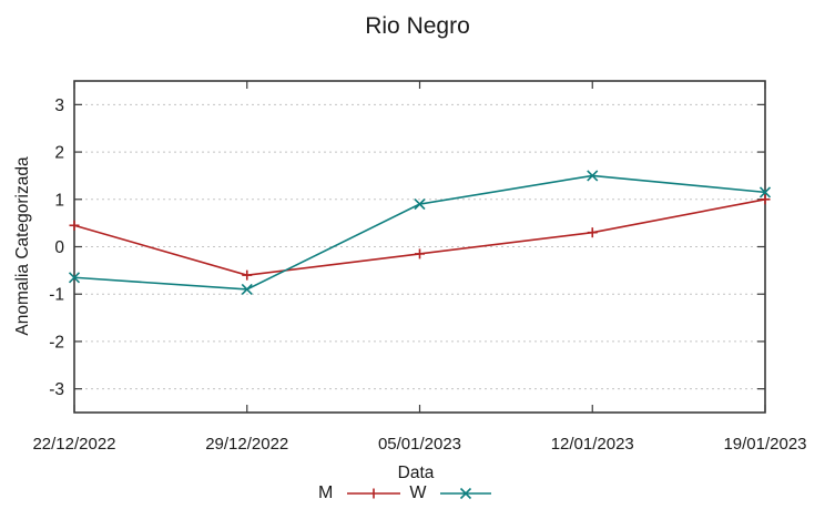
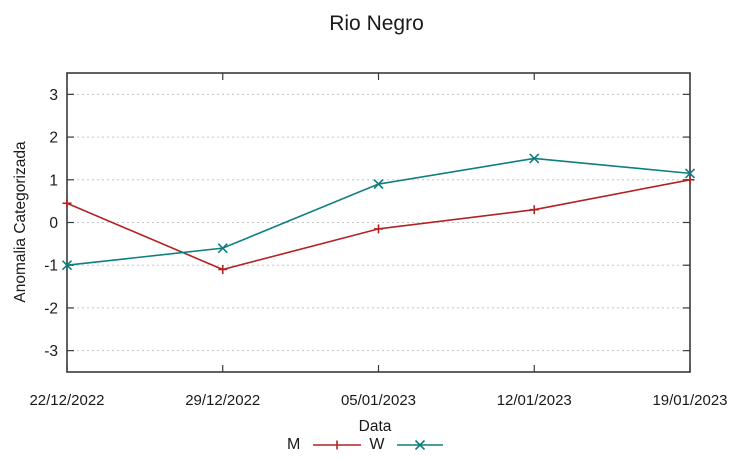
W/22/12/2022: -0.7 -> -1.0
M/29/12/2022: -0.6 -> -1.1
W/29/12/2022: -0.9 -> -0.6
